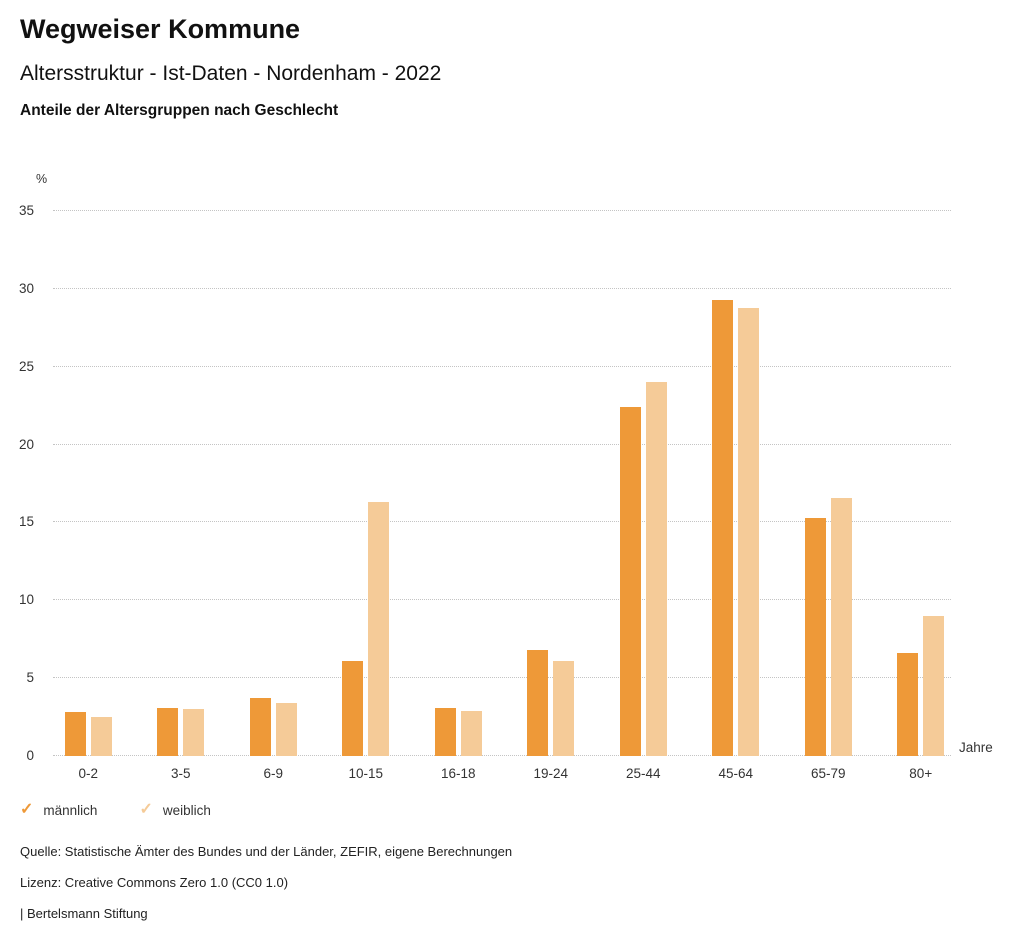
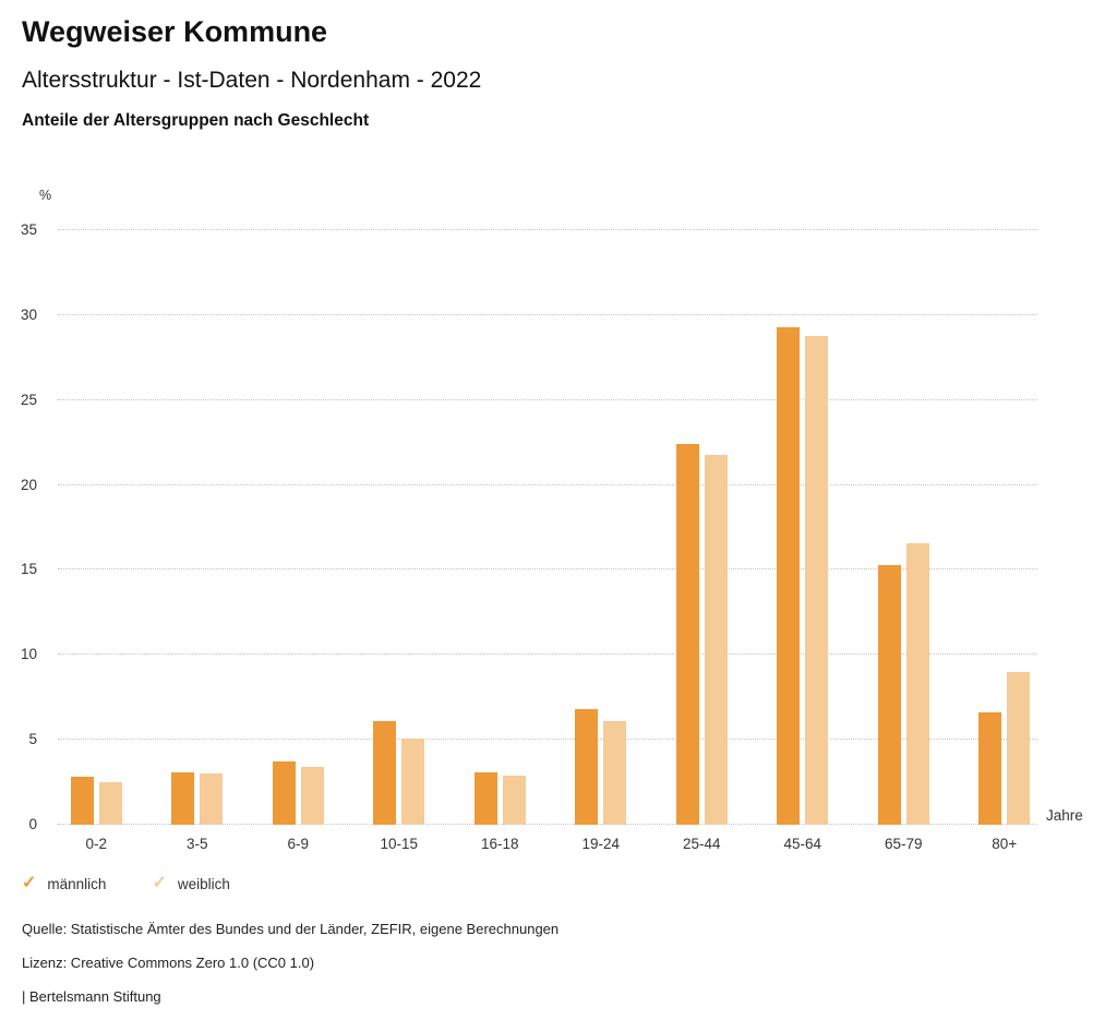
weiblich/10-15: 16.3 -> 5.1
weiblich/25-44: 24.0 -> 21.8
